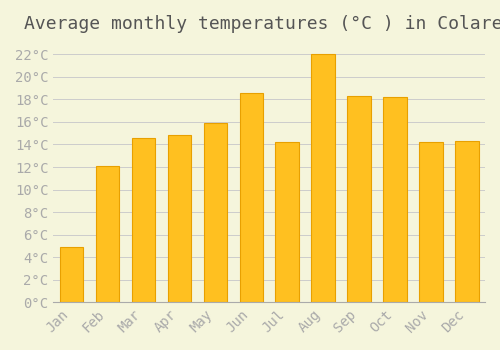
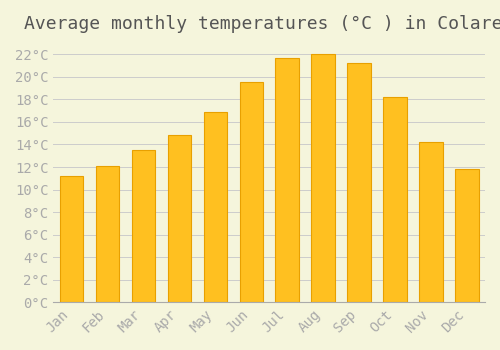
Jan: 4.9°C -> 11.2°C
Mar: 14.6°C -> 13.5°C
May: 15.9°C -> 16.9°C
Jun: 18.6°C -> 19.5°C
Jul: 14.2°C -> 21.7°C
Sep: 18.3°C -> 21.2°C
Dec: 14.3°C -> 11.8°C
